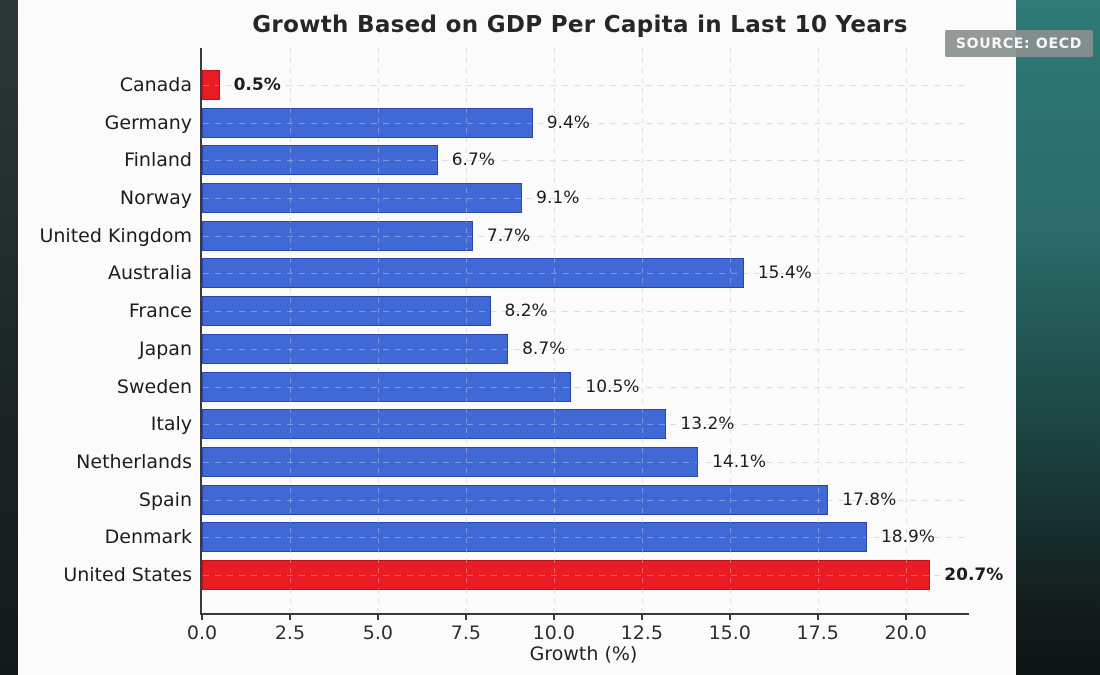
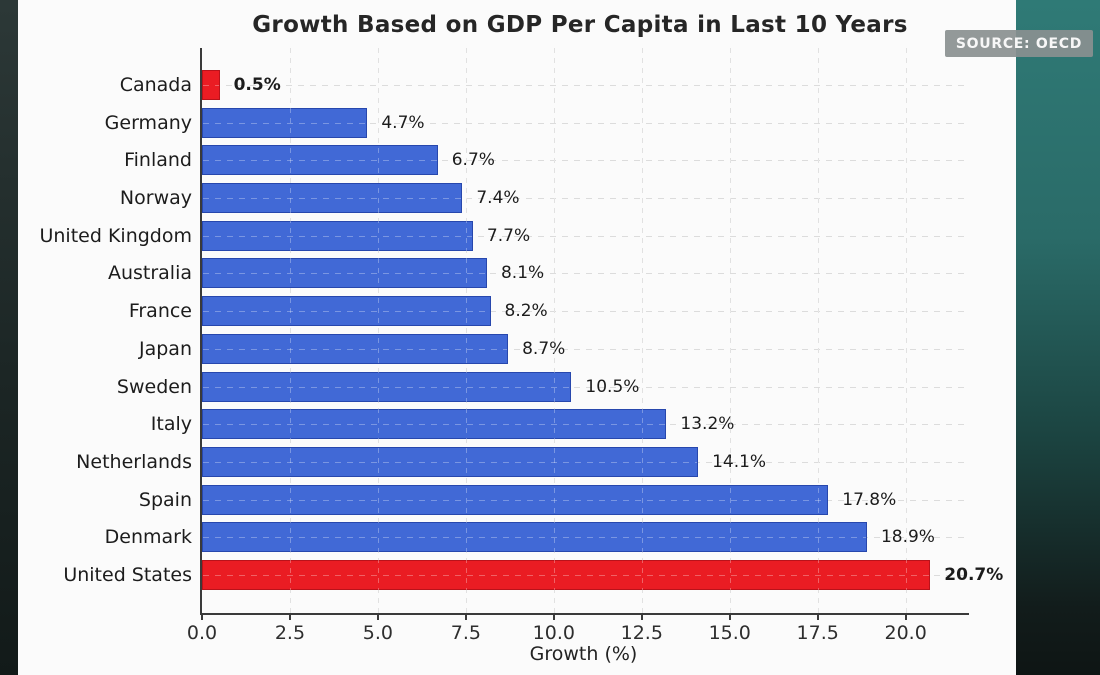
Germany: 9.4% -> 4.7%
Norway: 9.1% -> 7.4%
Australia: 15.4% -> 8.1%
